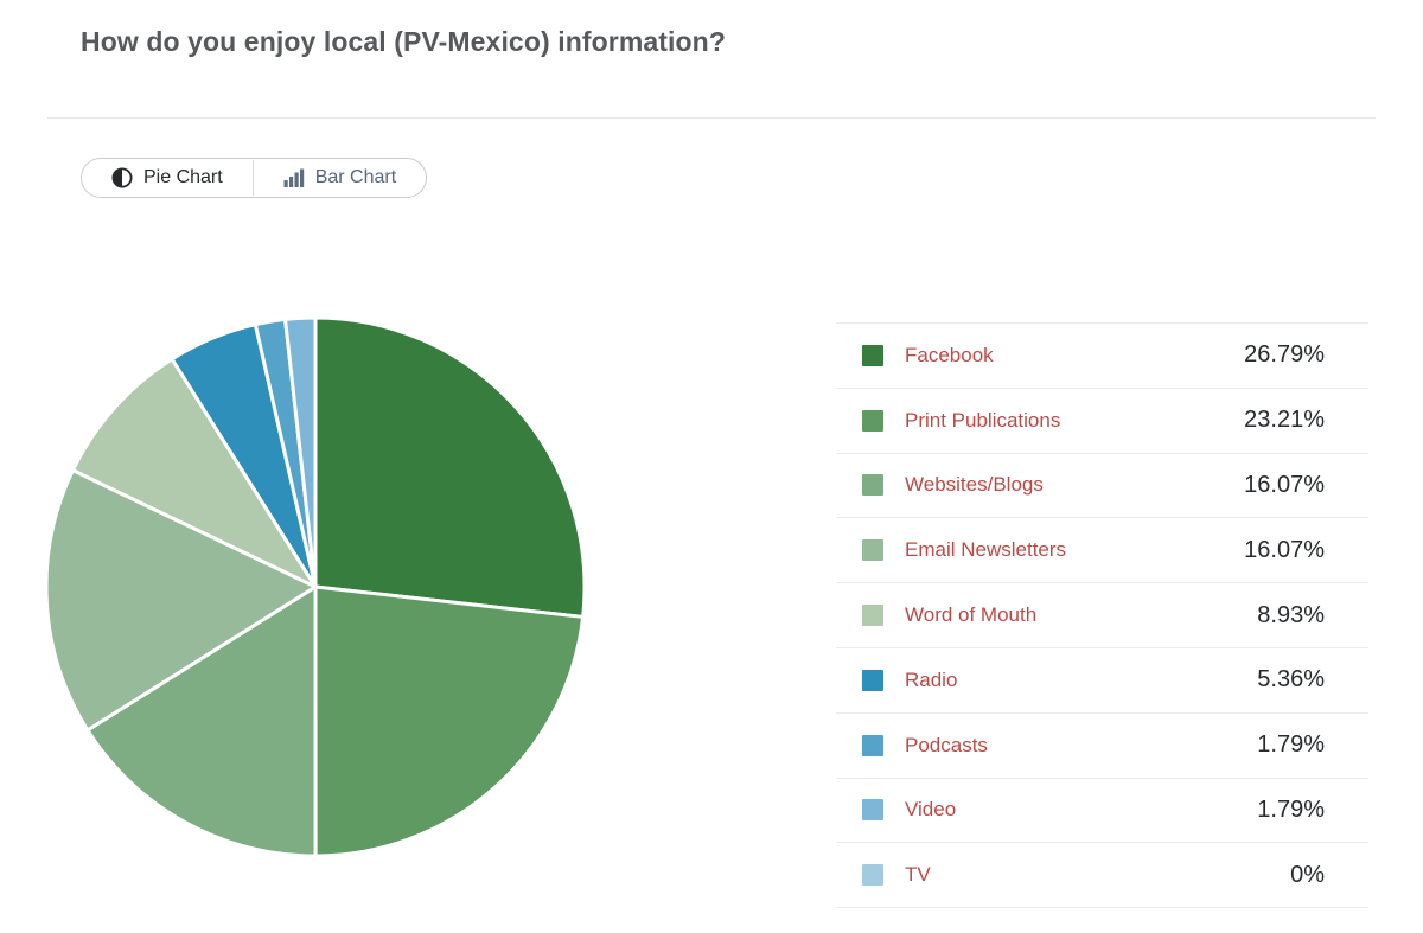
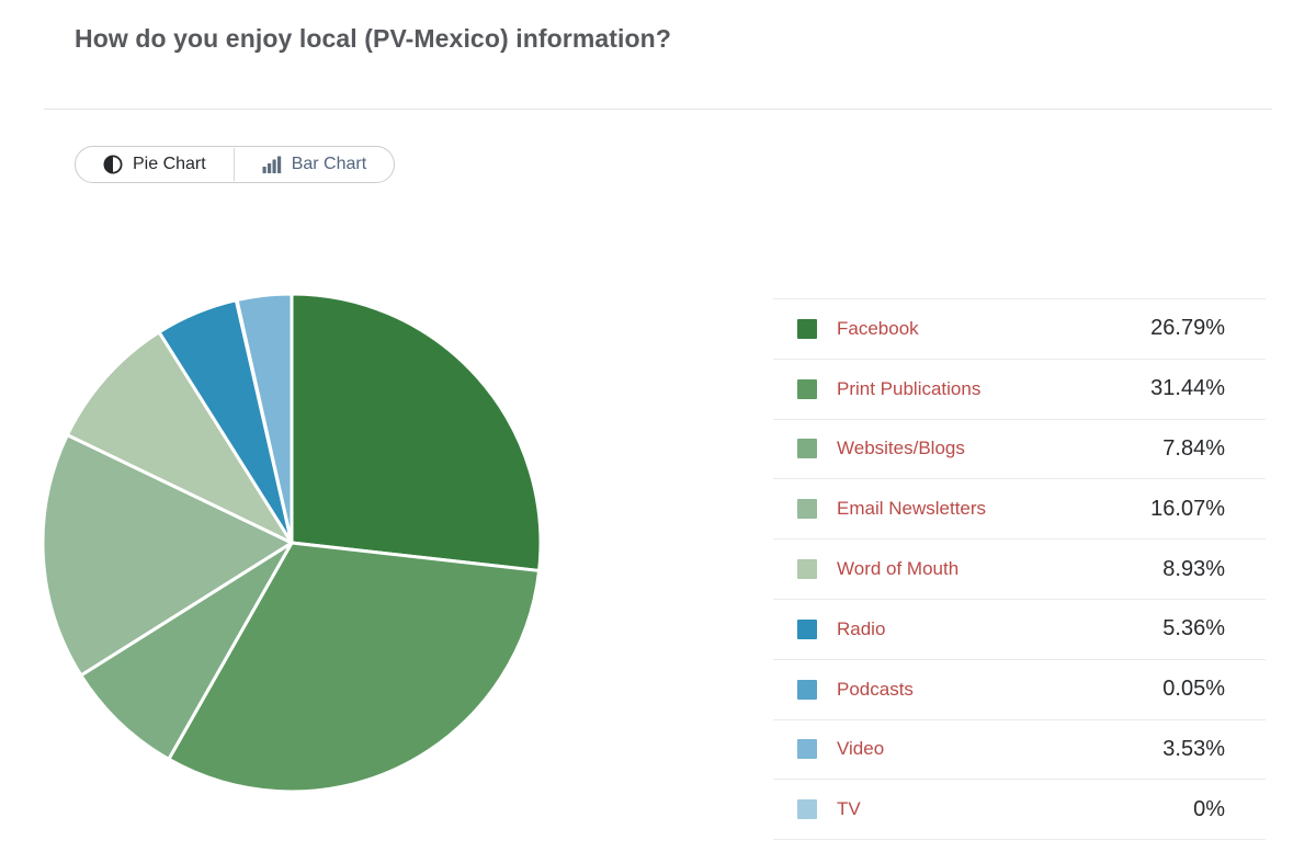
Print Publications: 23.21% -> 31.44%
Websites/Blogs: 16.07% -> 7.84%
Podcasts: 1.79% -> 0.05%
Video: 1.79% -> 3.53%
